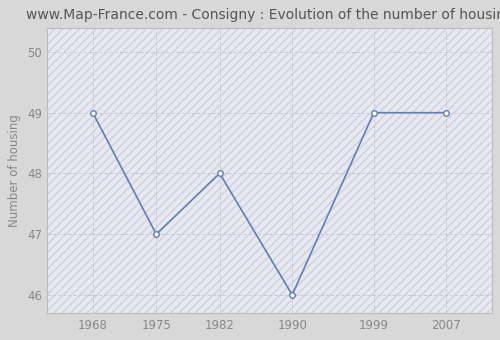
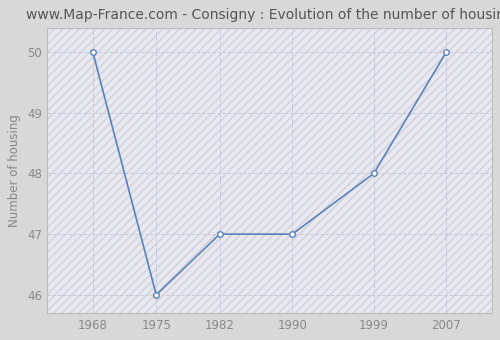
1968: 49 -> 50
1975: 47 -> 46
1982: 48 -> 47
1990: 46 -> 47
1999: 49 -> 48
2007: 49 -> 50
